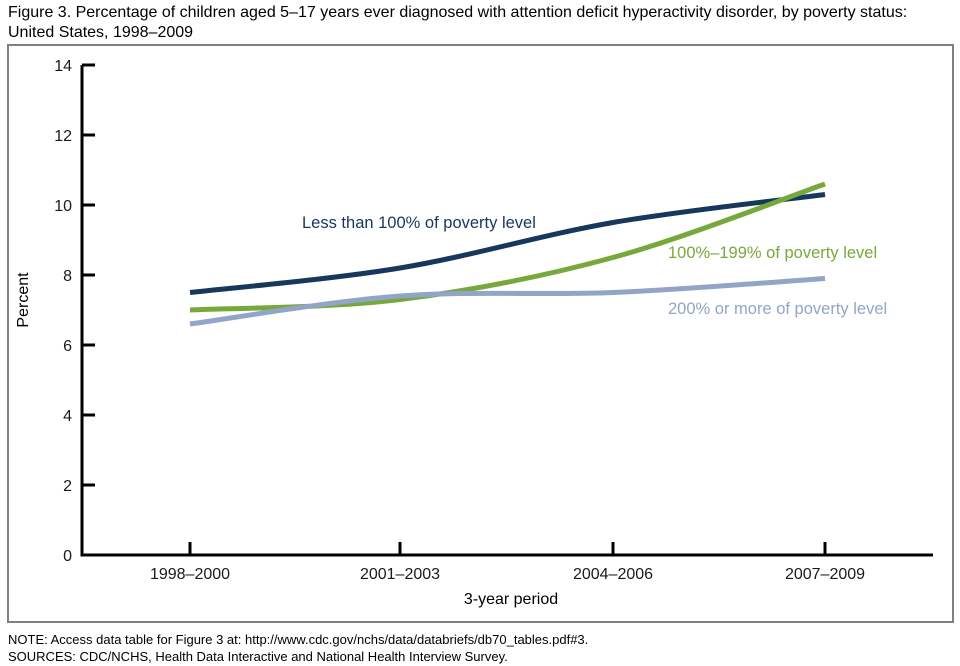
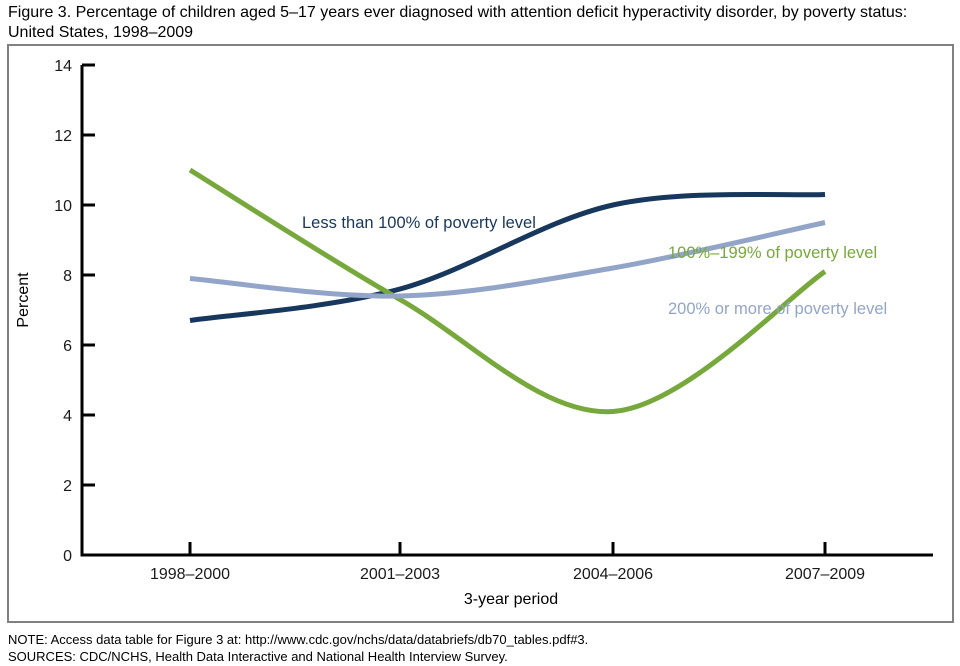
Less than 100% of poverty level/1998–2000: 7.5 -> 6.7
100%–199% of poverty level/1998–2000: 7.0 -> 11.0
200% or more of poverty level/1998–2000: 6.6 -> 7.9
Less than 100% of poverty level/2001–2003: 8.2 -> 7.6
Less than 100% of poverty level/2004–2006: 9.5 -> 10.0
100%–199% of poverty level/2004–2006: 8.5 -> 4.1
200% or more of poverty level/2004–2006: 7.5 -> 8.2
100%–199% of poverty level/2007–2009: 10.6 -> 8.1
200% or more of poverty level/2007–2009: 7.9 -> 9.5
